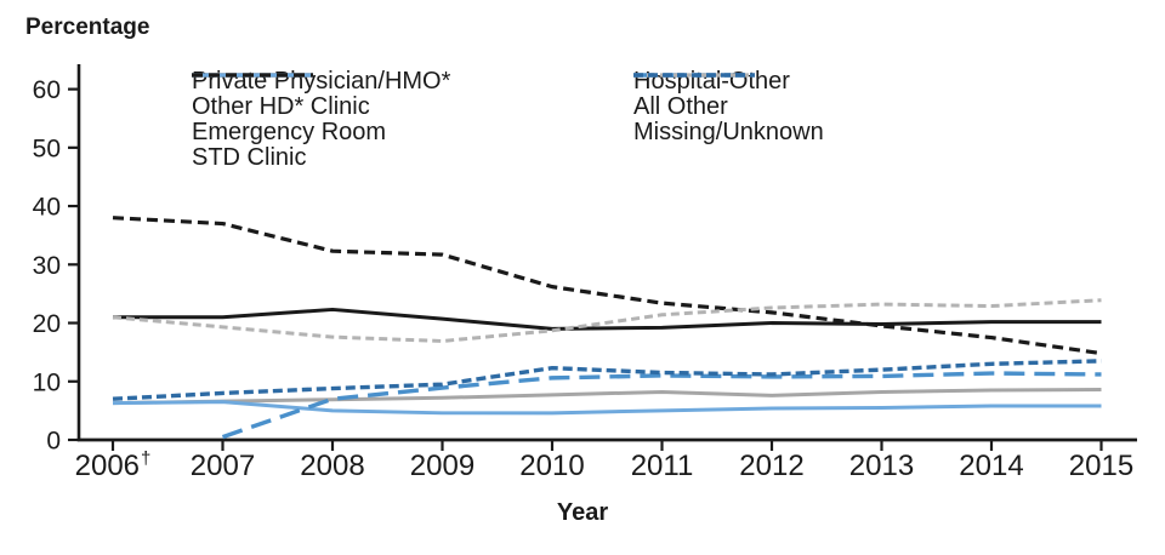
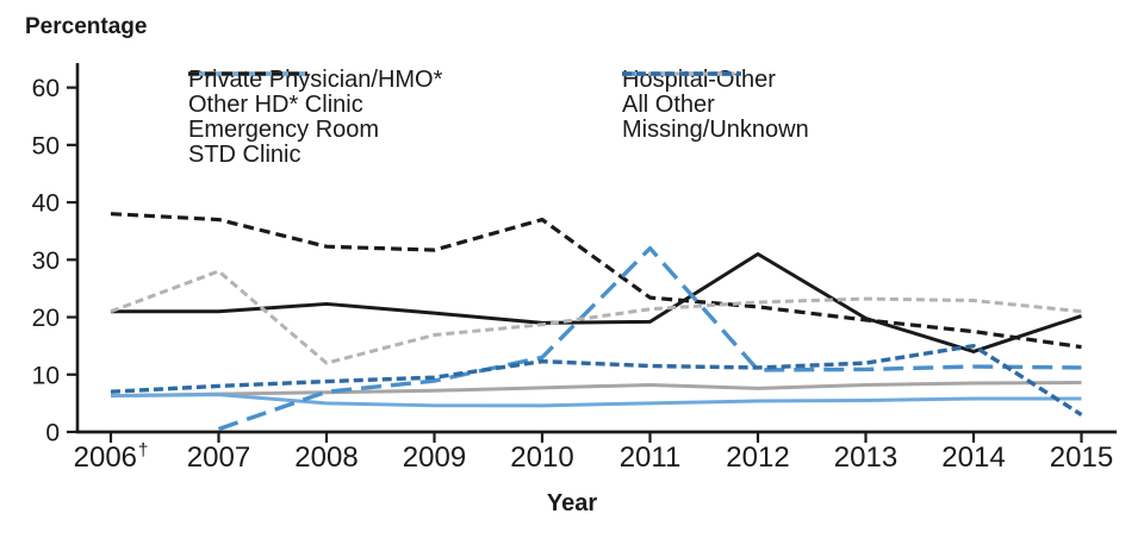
All Other/2007: 19 -> 28
All Other/2008: 18 -> 12
STD Clinic/2010: 26 -> 37
Hospital-Other/2010: 11 -> 13
Hospital-Other/2011: 11 -> 32
Private Physician/HMO*/2012: 20 -> 31
Private Physician/HMO*/2014: 20 -> 14
Missing/Unknown/2014: 13 -> 15
All Other/2015: 24 -> 21
Missing/Unknown/2015: 14 -> 3
